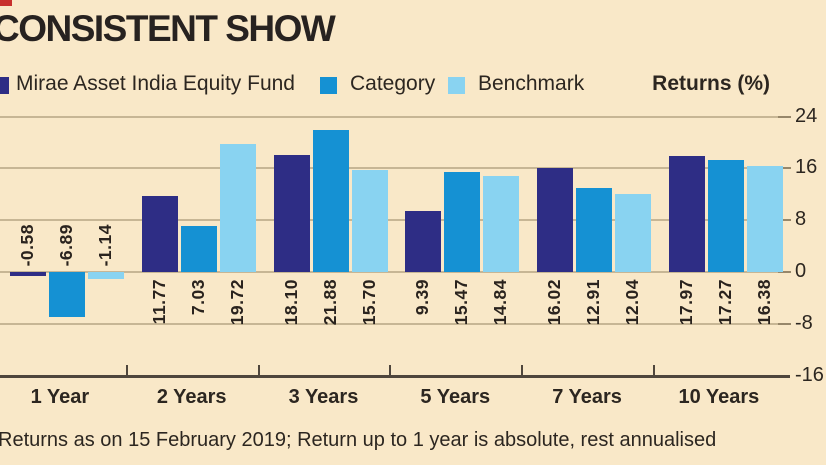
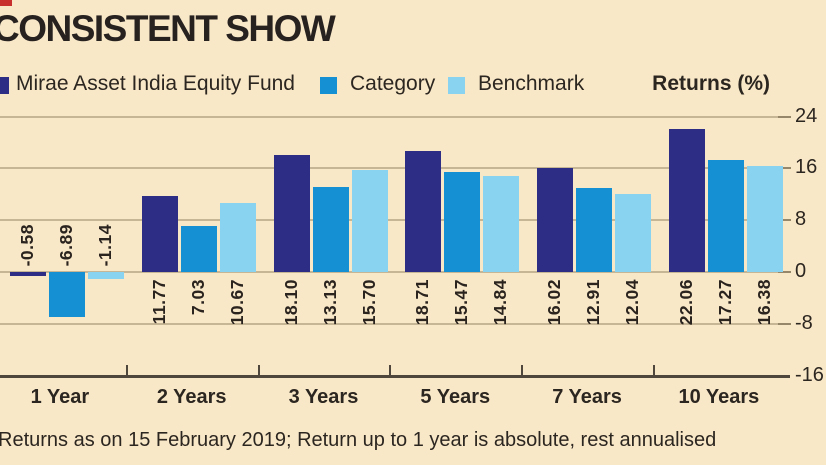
Benchmark/2 Years: 19.72 -> 10.67
Category/3 Years: 21.88 -> 13.13
Mirae Asset India Equity Fund/5 Years: 9.39 -> 18.71
Mirae Asset India Equity Fund/10 Years: 17.97 -> 22.06
